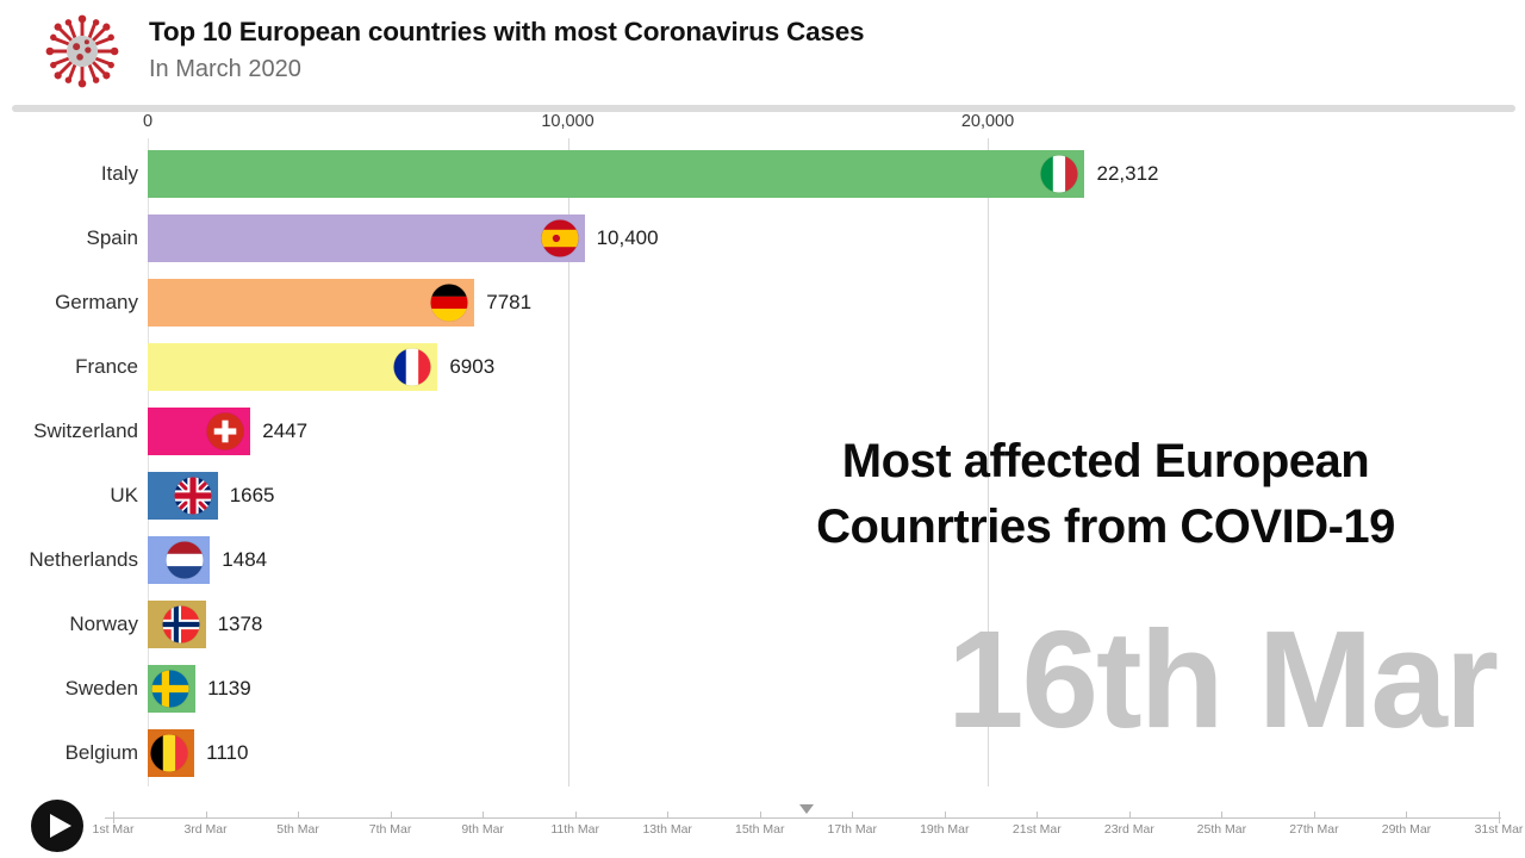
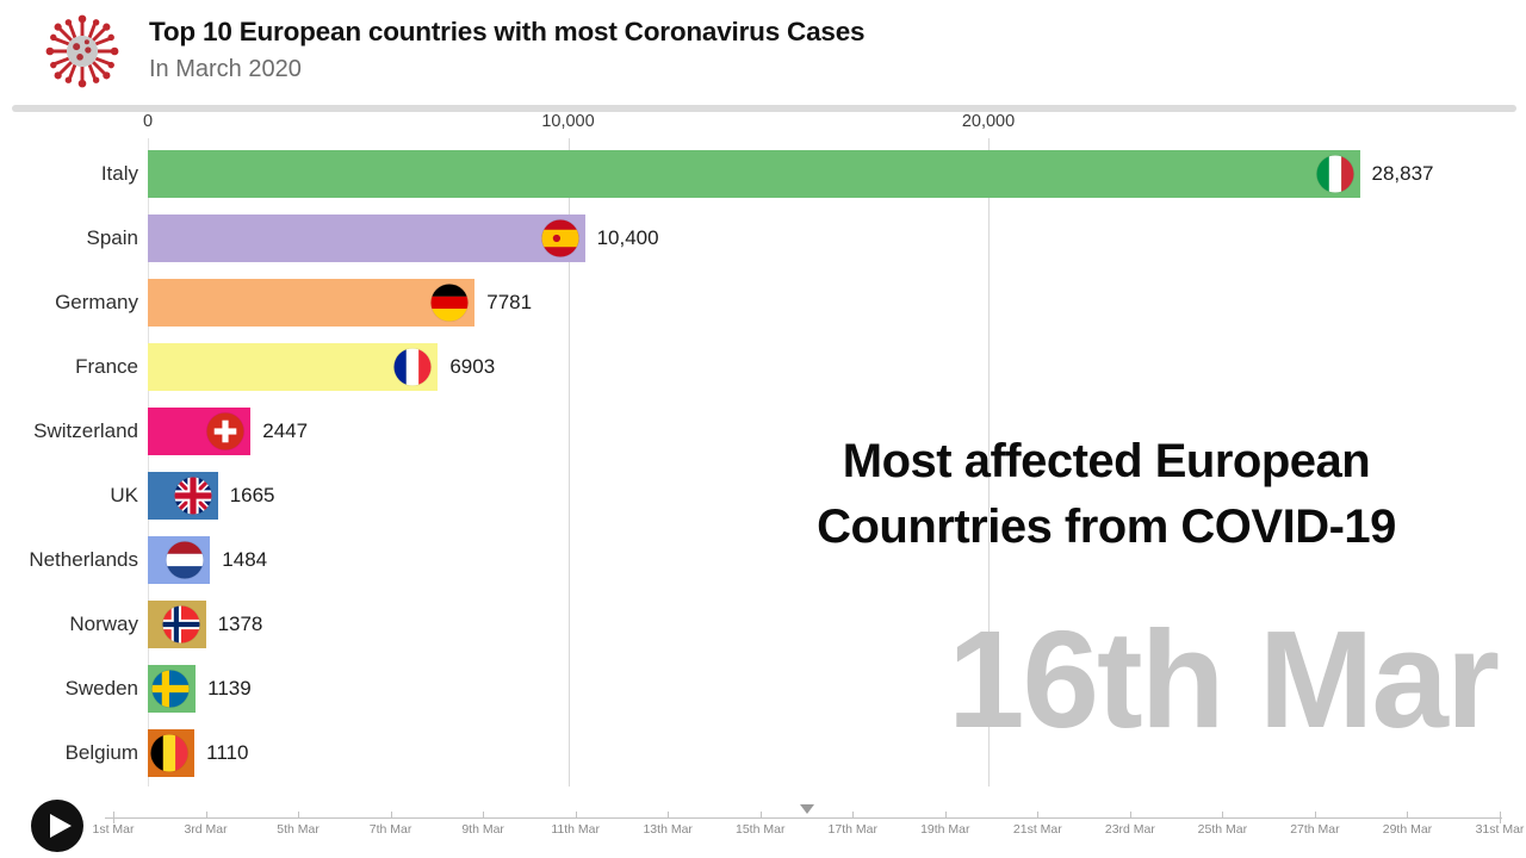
Italy: 22,312 -> 28,837
